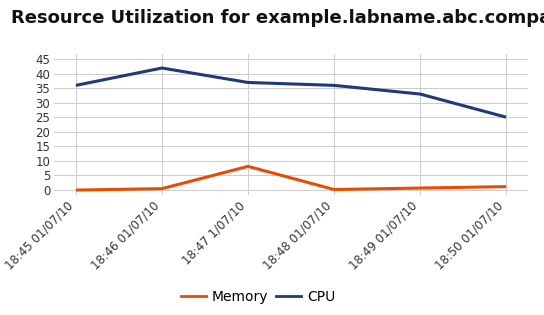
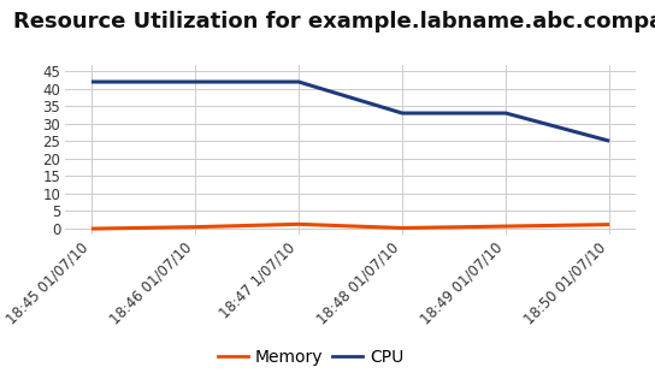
CPU/18:45 01/07/10: 36 -> 42
CPU/18:47 1/07/10: 37 -> 42
Memory/18:47 1/07/10: 8.0 -> 1.1
CPU/18:48 01/07/10: 36 -> 33
